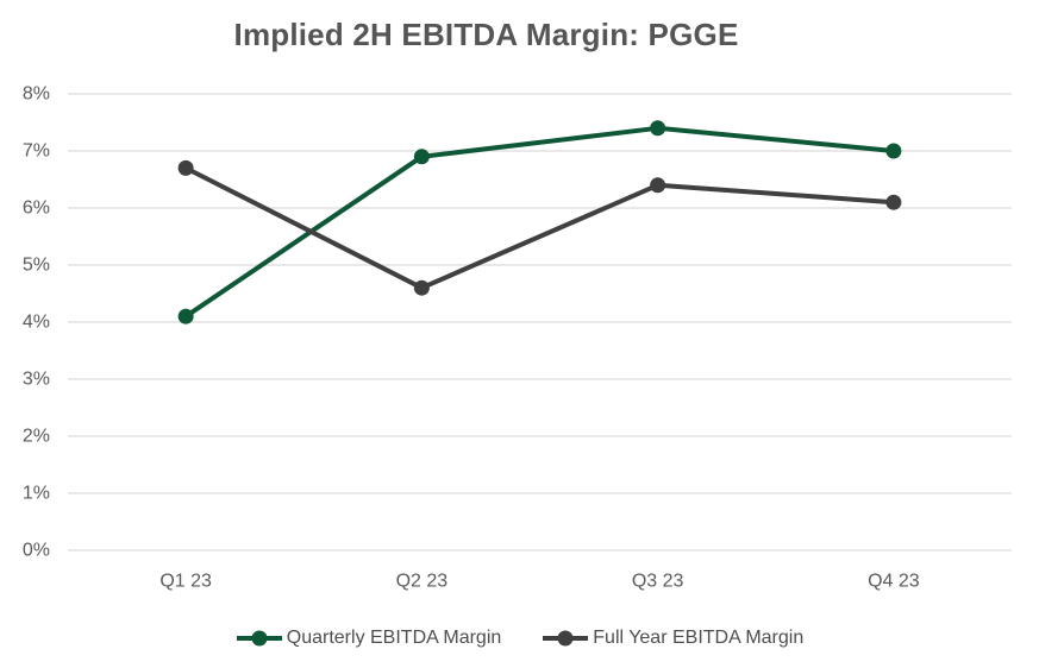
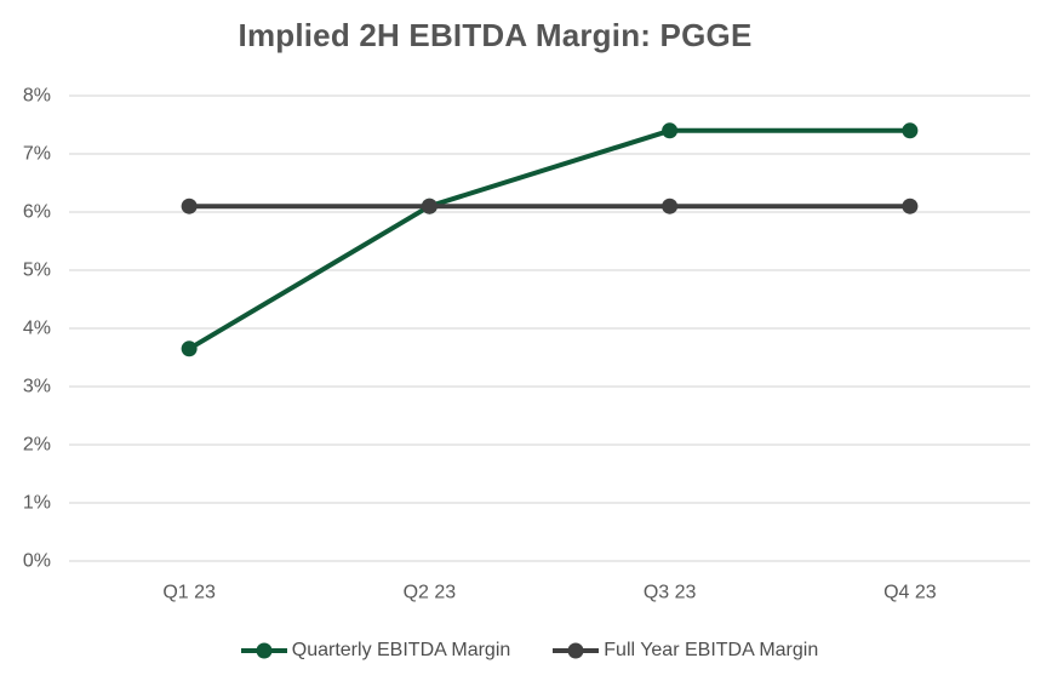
Quarterly EBITDA Margin/Q1 23: 4.1% -> 3.6%
Full Year EBITDA Margin/Q1 23: 6.7% -> 6.1%
Quarterly EBITDA Margin/Q2 23: 6.9% -> 6.1%
Full Year EBITDA Margin/Q2 23: 4.6% -> 6.1%
Full Year EBITDA Margin/Q3 23: 6.4% -> 6.1%
Quarterly EBITDA Margin/Q4 23: 7.0% -> 7.4%
